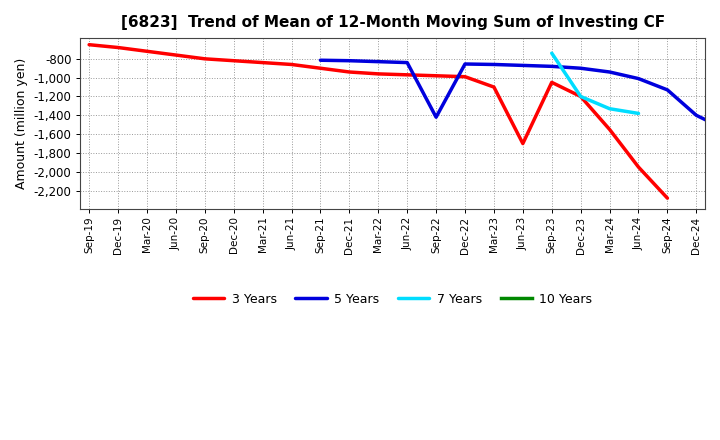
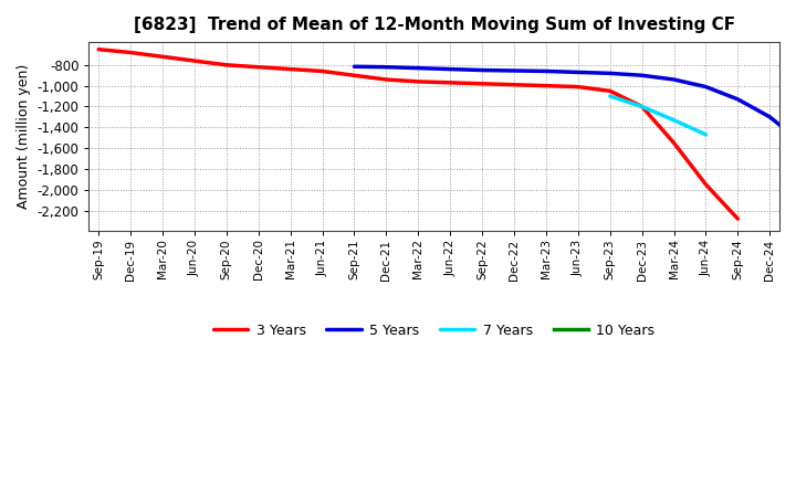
5 Years/Sep-22: -1,420 -> -850
3 Years/Mar-23: -1,100 -> -1,000
3 Years/Jun-23: -1,700 -> -1,010
7 Years/Sep-23: -740 -> -1,100
7 Years/Jun-24: -1,380 -> -1,470
5 Years/Dec-24: -1,400 -> -1,300
